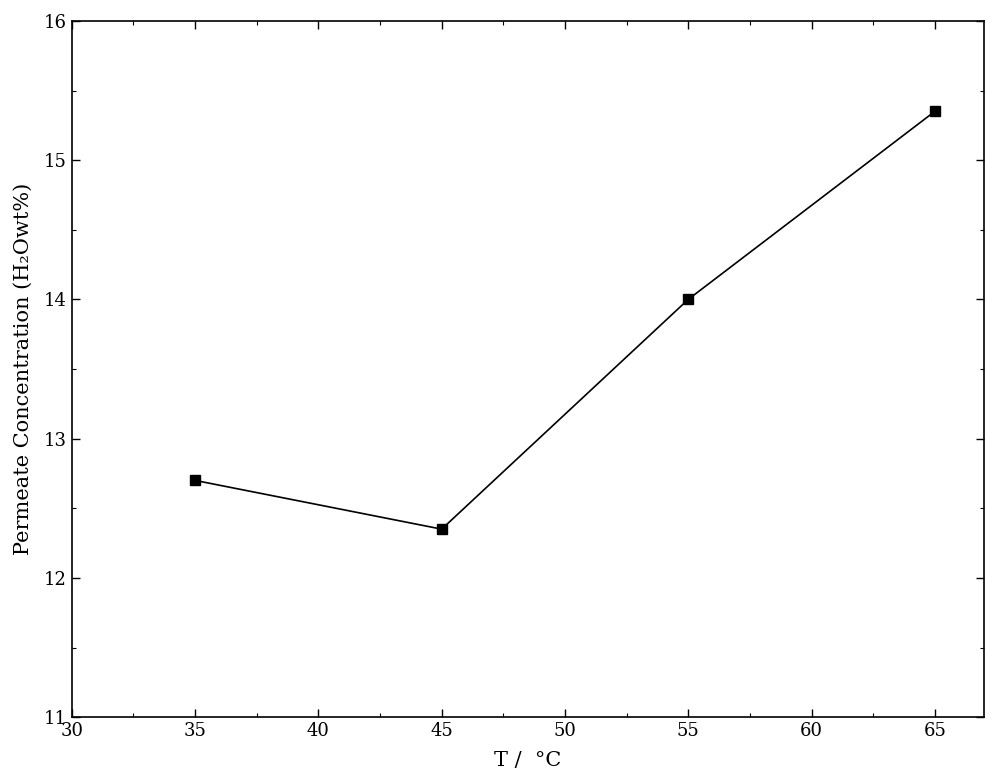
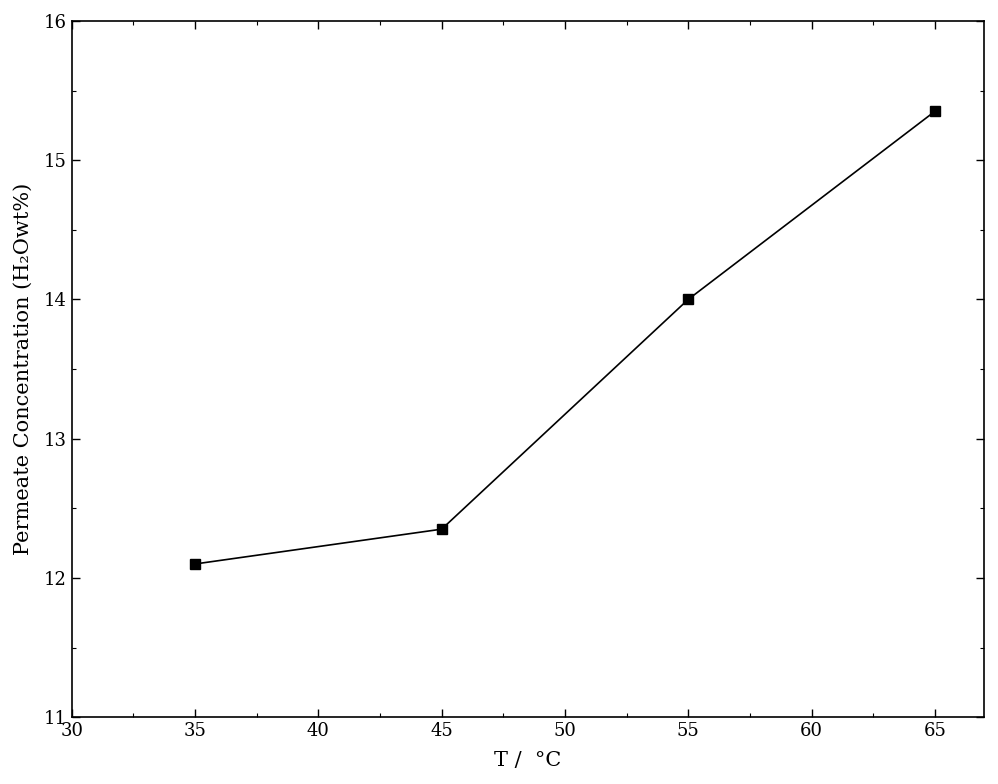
35: 12.70 -> 12.10
